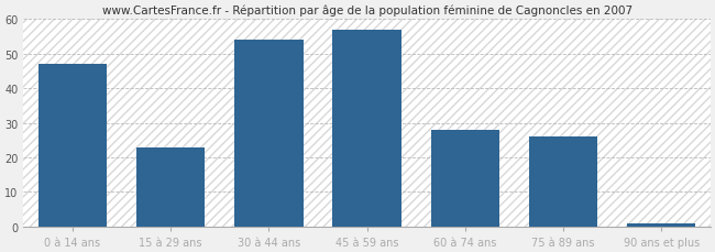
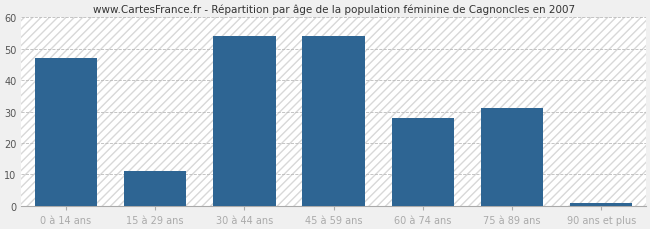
15 à 29 ans: 23 -> 11
45 à 59 ans: 57 -> 54
75 à 89 ans: 26 -> 31
